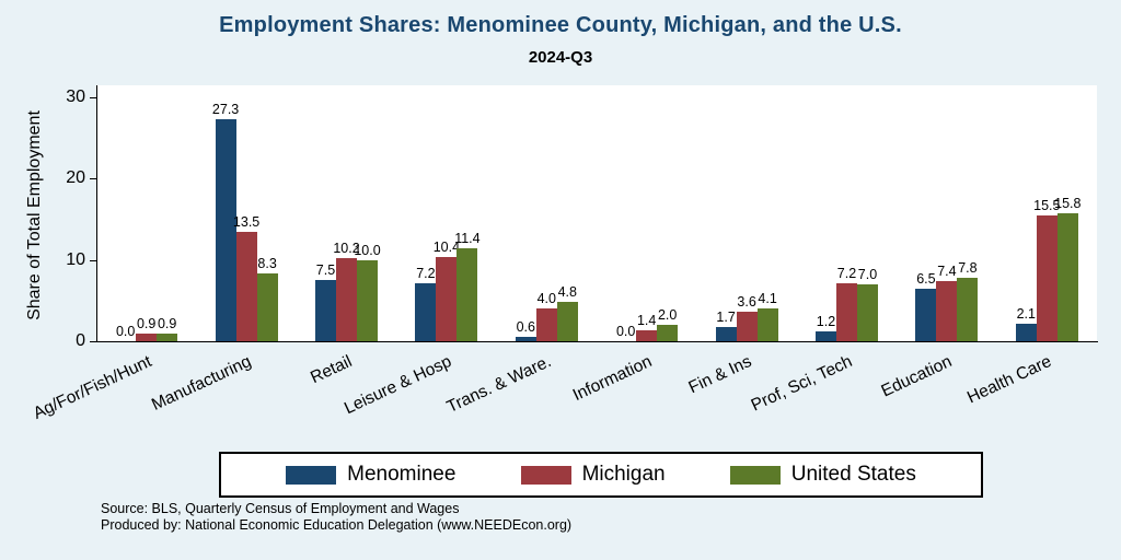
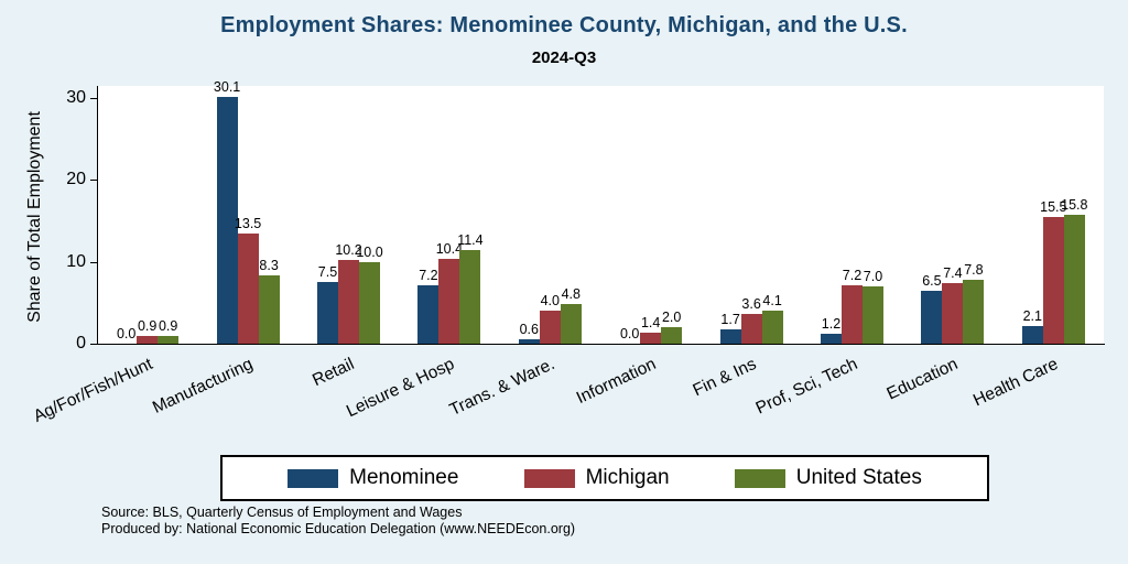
Menominee/Manufacturing: 27.3 -> 30.1
